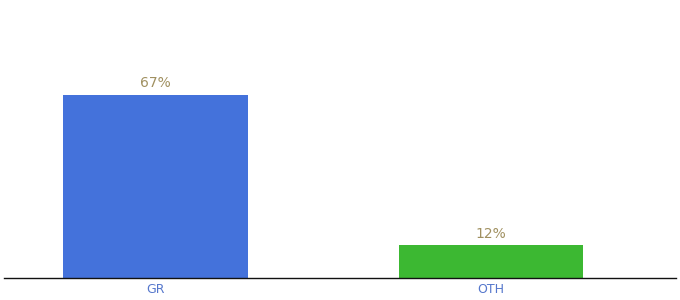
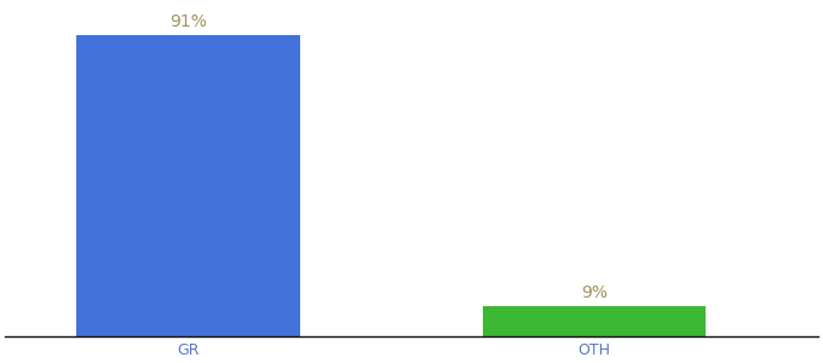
GR: 67% -> 91%
OTH: 12% -> 9%
